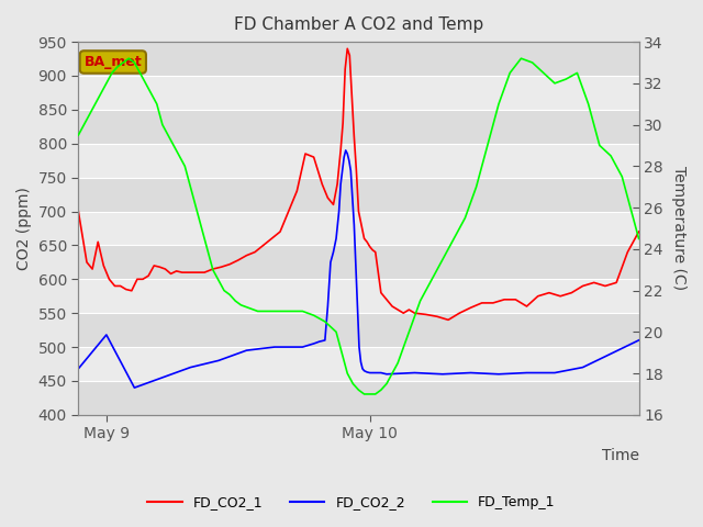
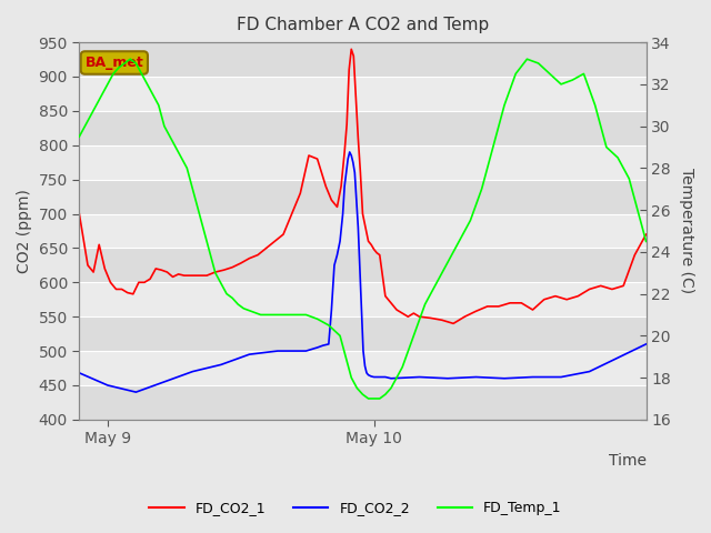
FD_CO2_2/May 9: 518 -> 450
